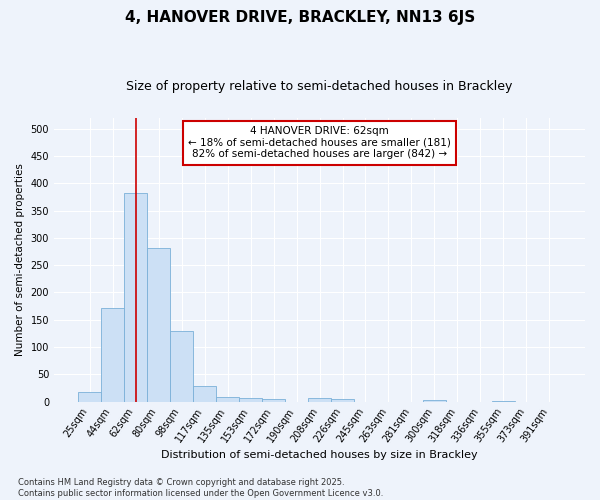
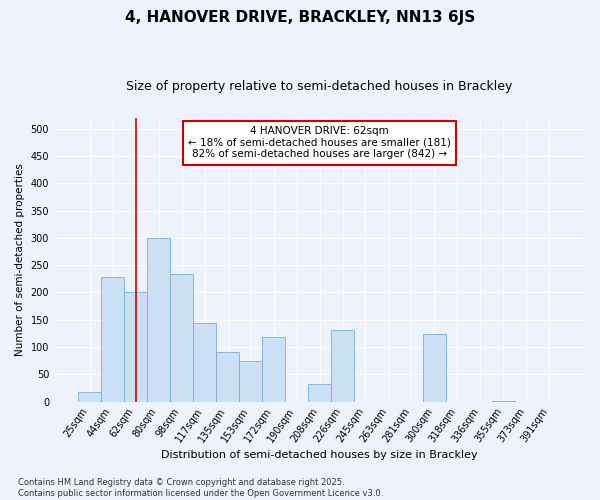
44sqm: 172 -> 228
62sqm: 383 -> 200
80sqm: 281 -> 300
98sqm: 130 -> 234
117sqm: 28 -> 144
135sqm: 8 -> 90
153sqm: 7 -> 74
172sqm: 5 -> 118
208sqm: 7 -> 32
226sqm: 5 -> 132
300sqm: 3 -> 124
